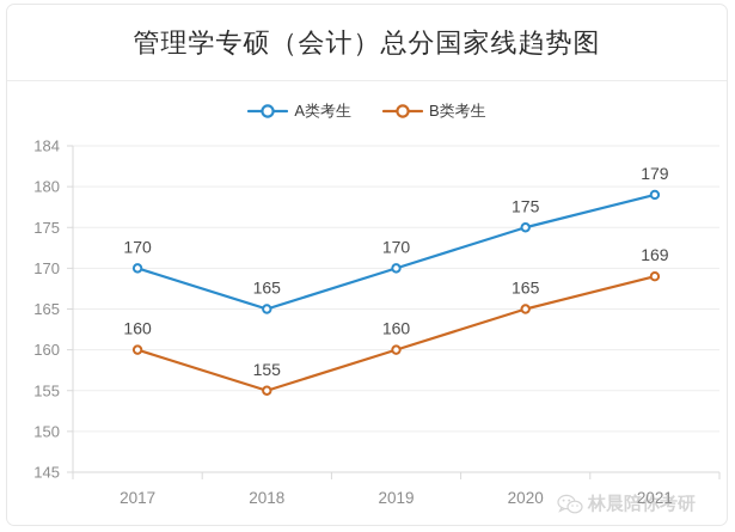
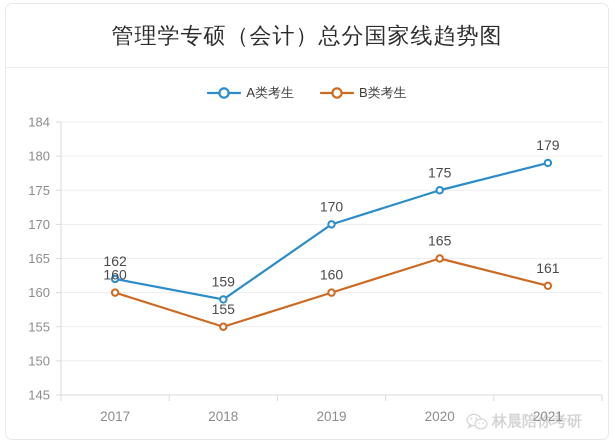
A类考生/2017: 170 -> 162
A类考生/2018: 165 -> 159
B类考生/2021: 169 -> 161
